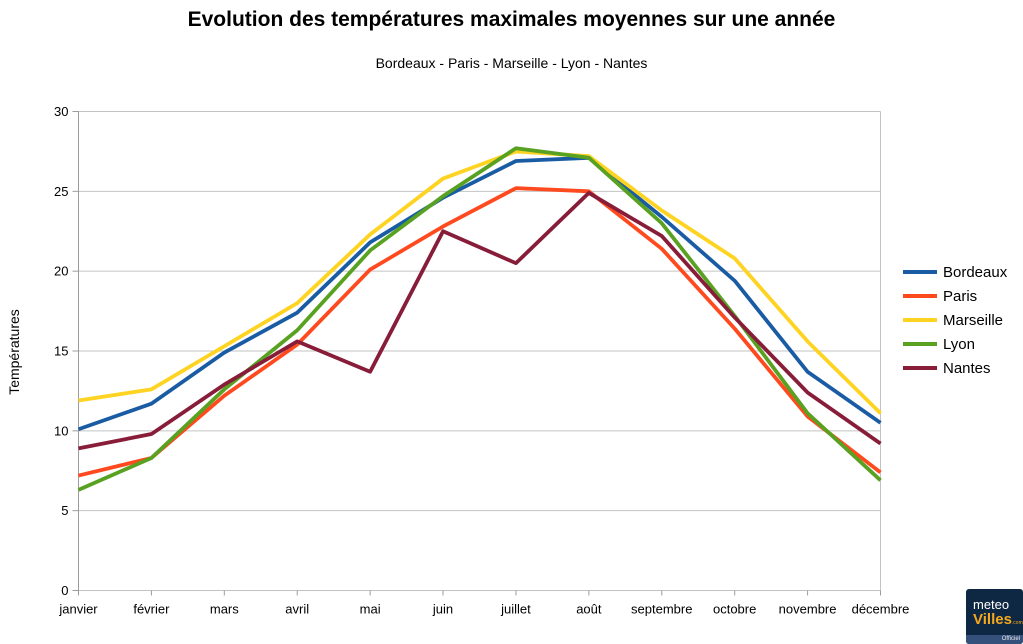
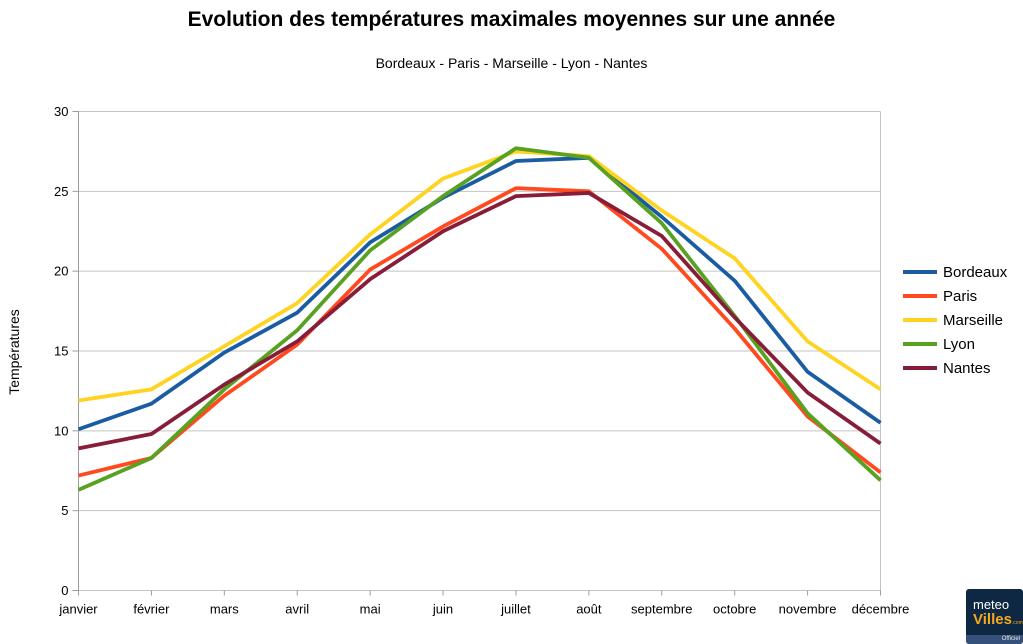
Nantes/mai: 13.7 -> 19.5
Nantes/juillet: 20.5 -> 24.7
Marseille/décembre: 11.1 -> 12.6
